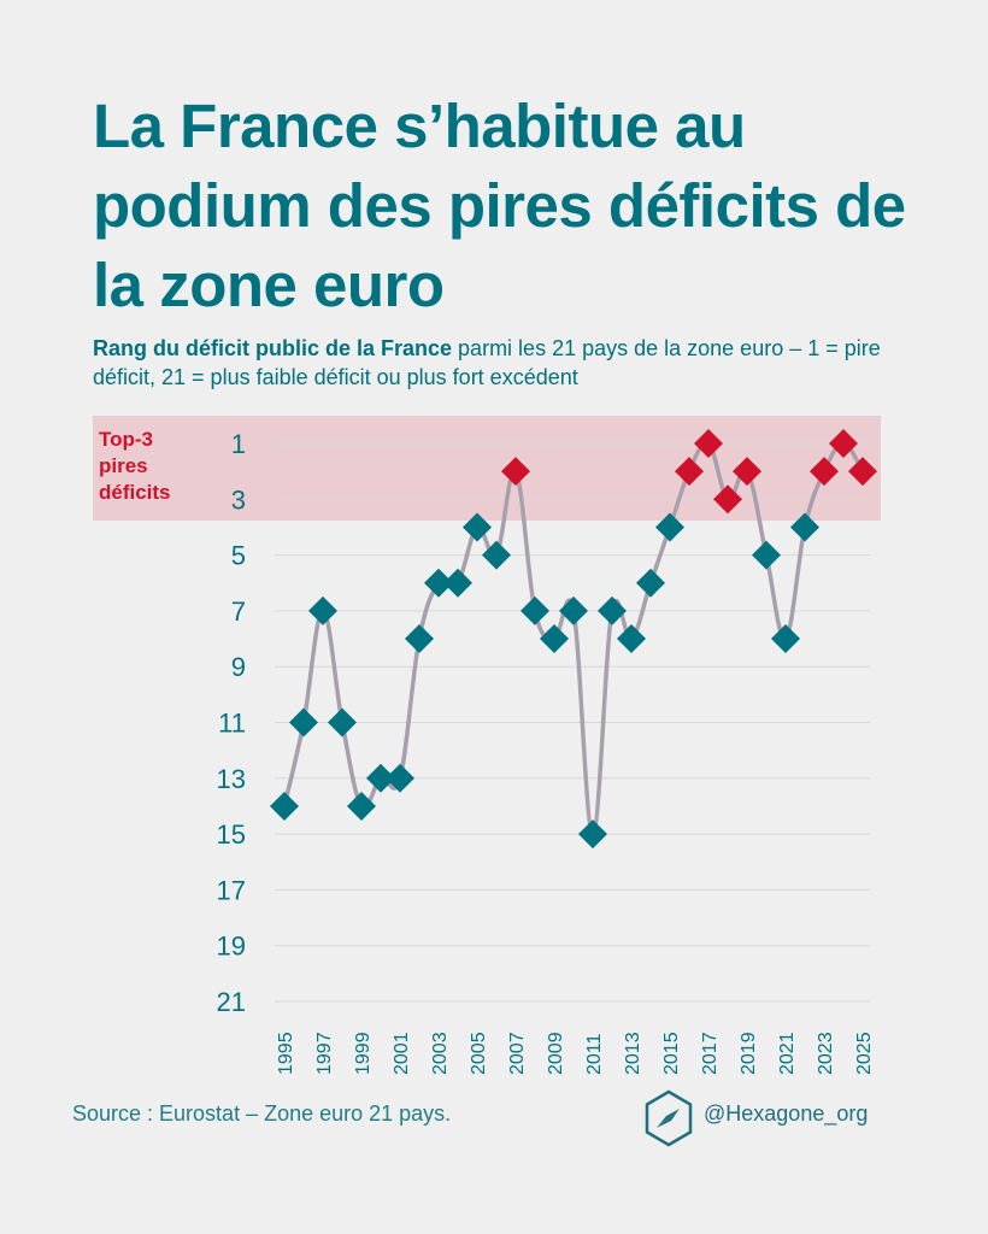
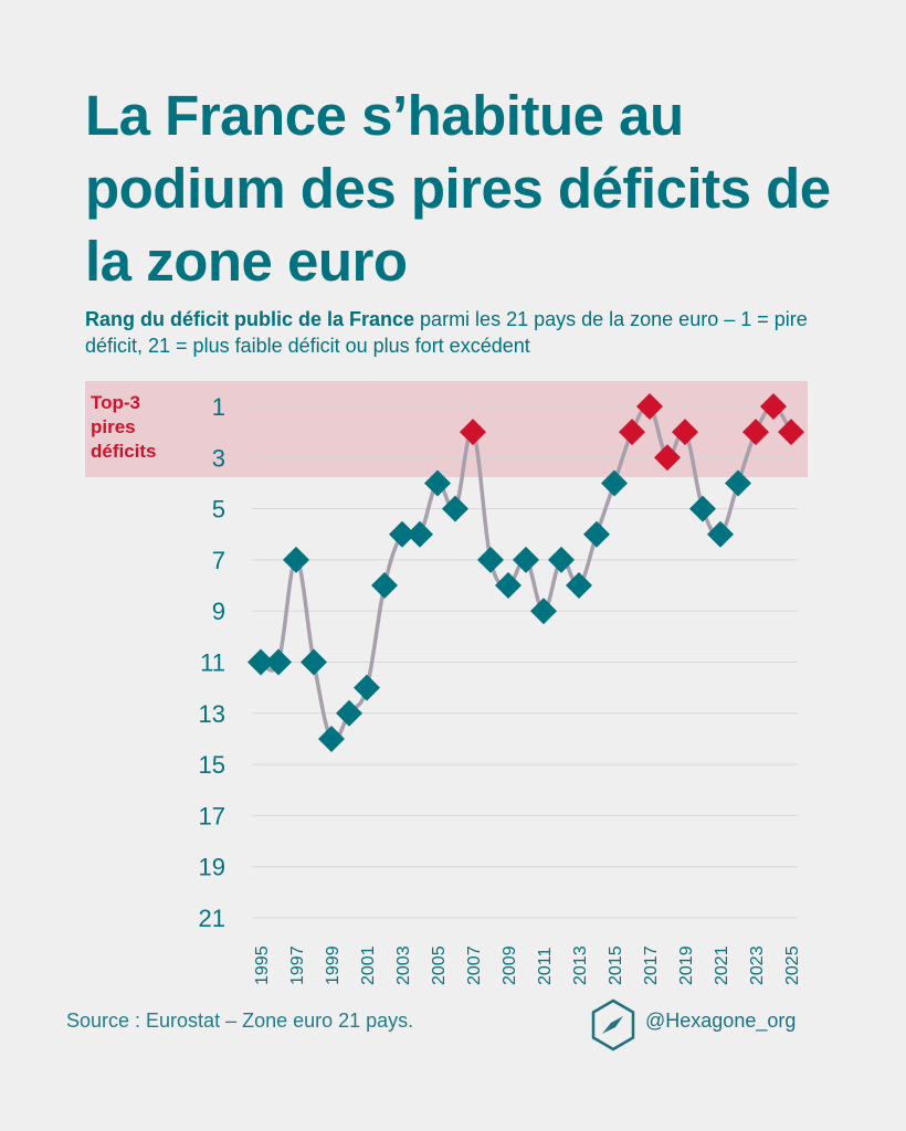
1995: 14 -> 11
2001: 13 -> 12
2011: 15 -> 9
2021: 8 -> 6
